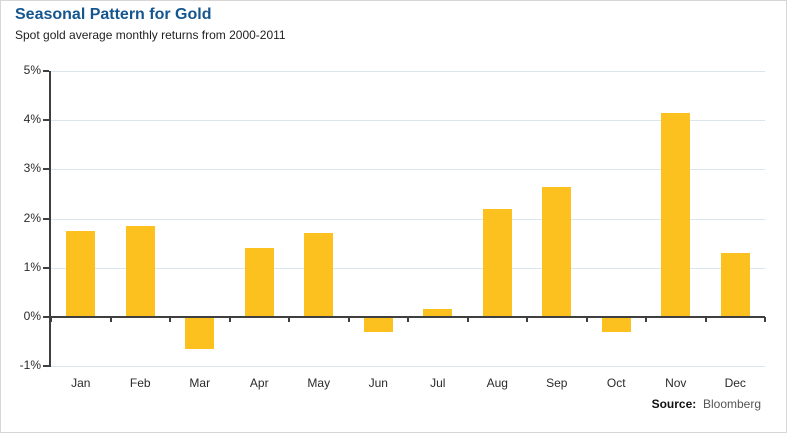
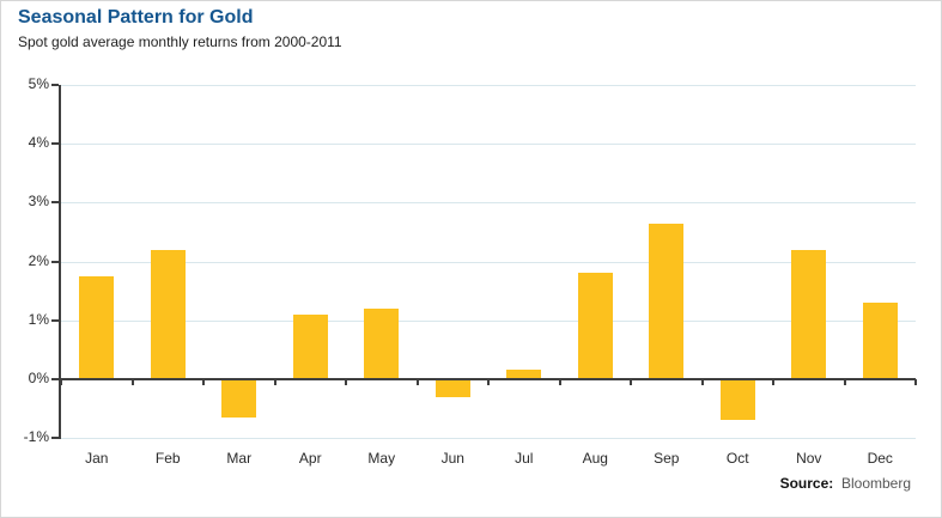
Feb: 1.9% -> 2.2%
Apr: 1.4% -> 1.1%
May: 1.7% -> 1.2%
Aug: 2.2% -> 1.8%
Oct: -0.3% -> -0.7%
Nov: 4.2% -> 2.2%
